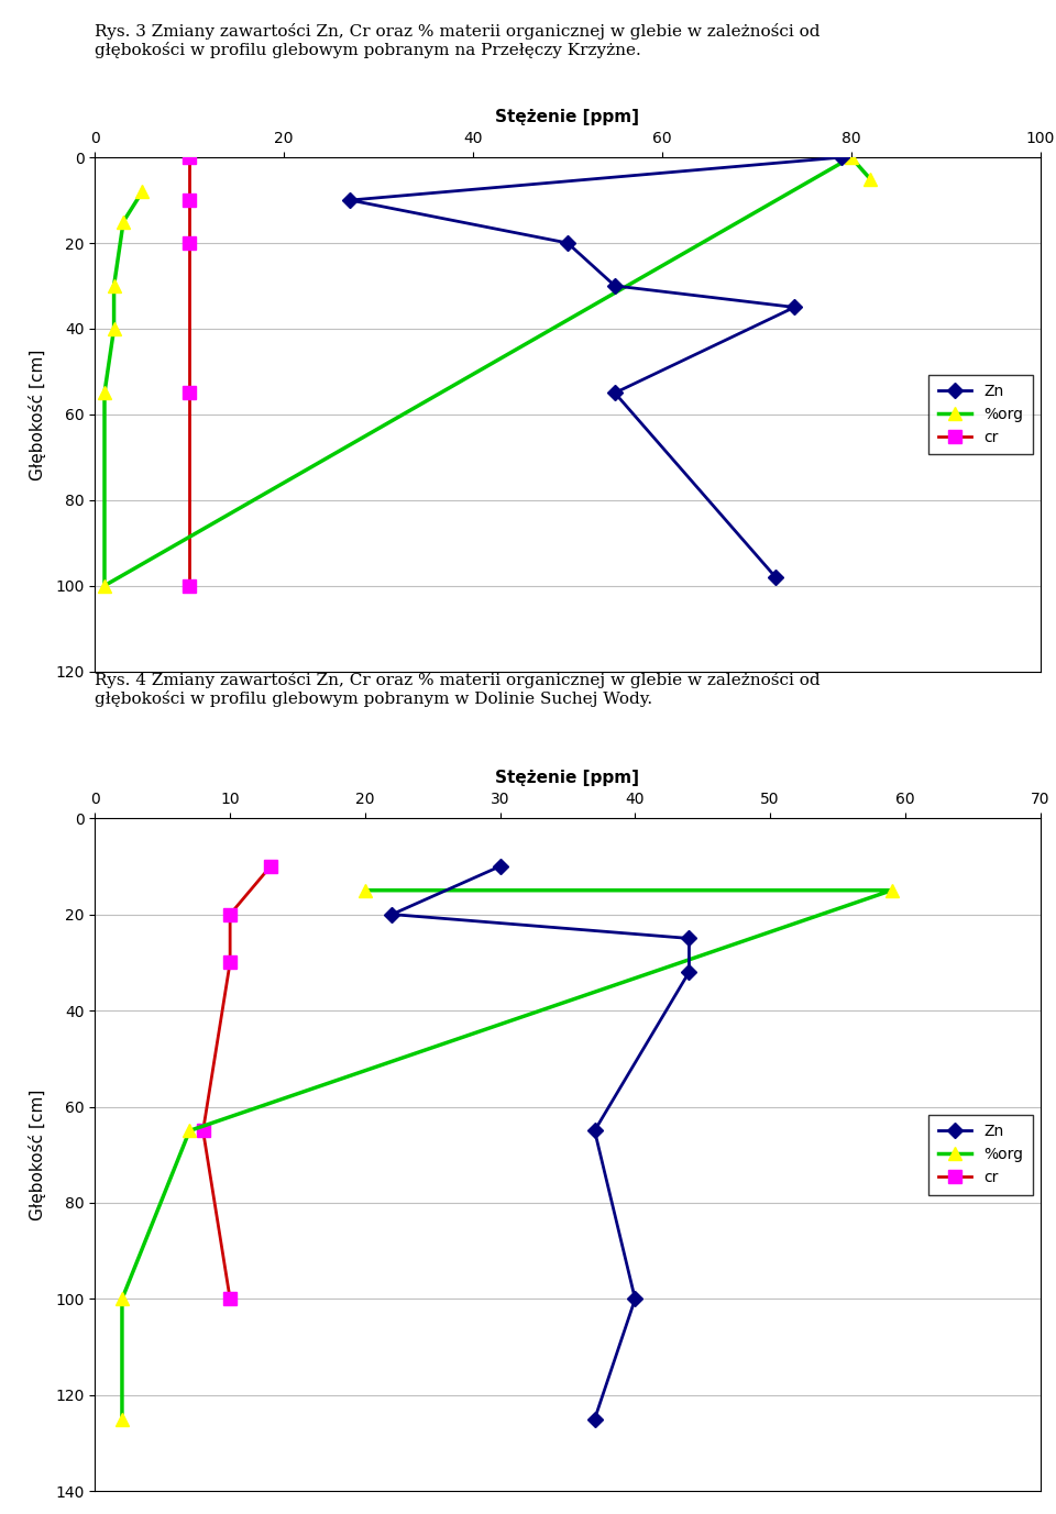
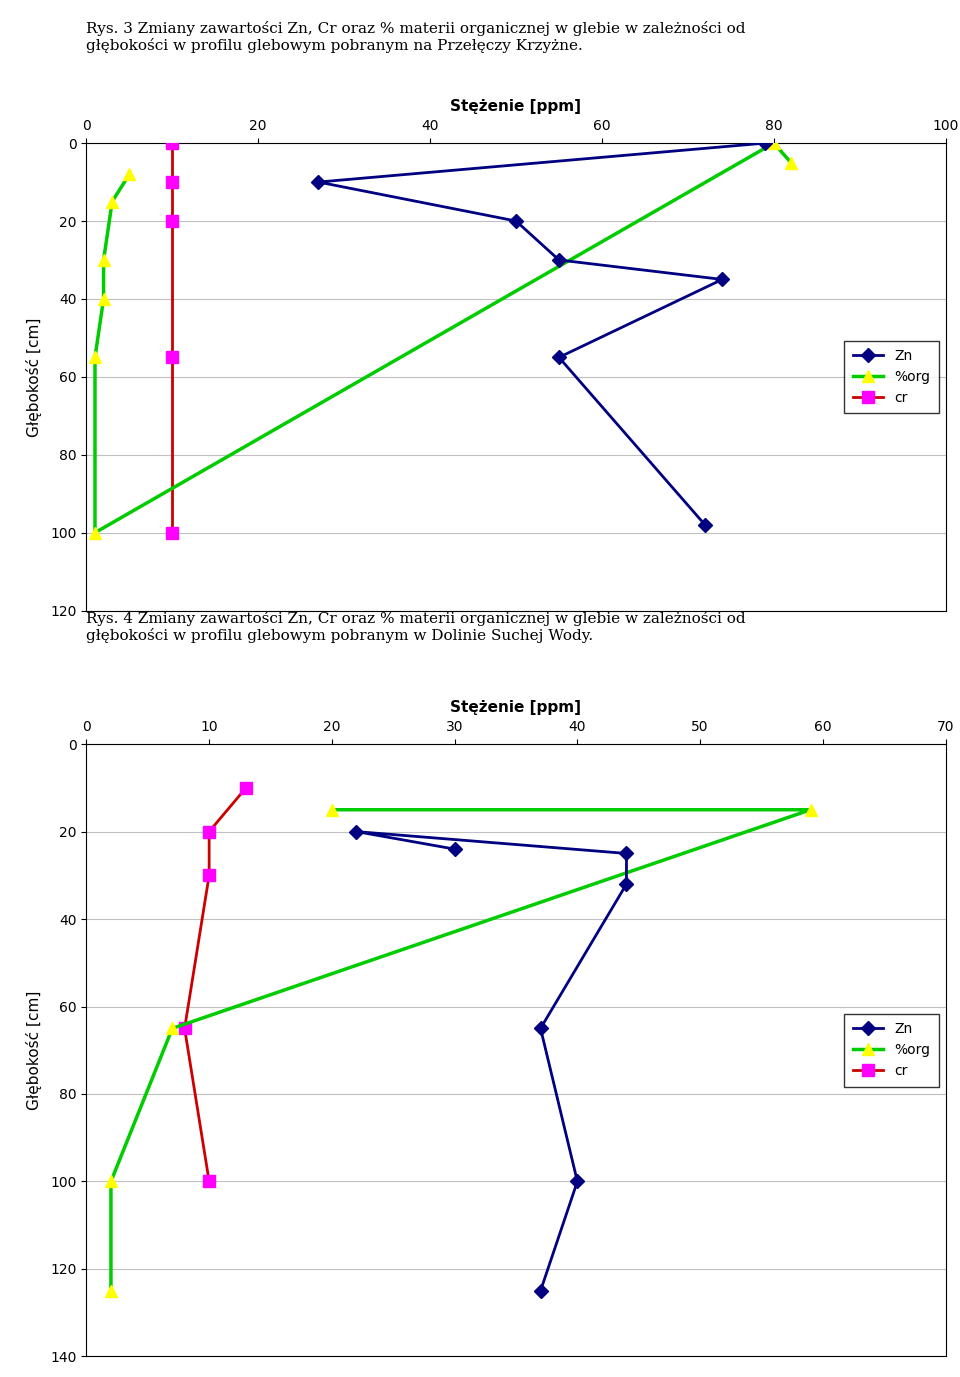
Zn/30: 10 -> 24
